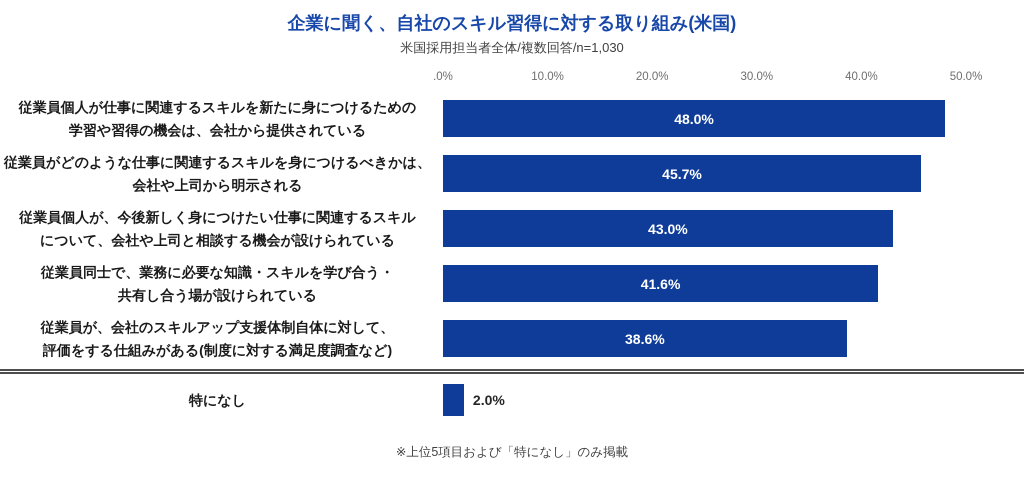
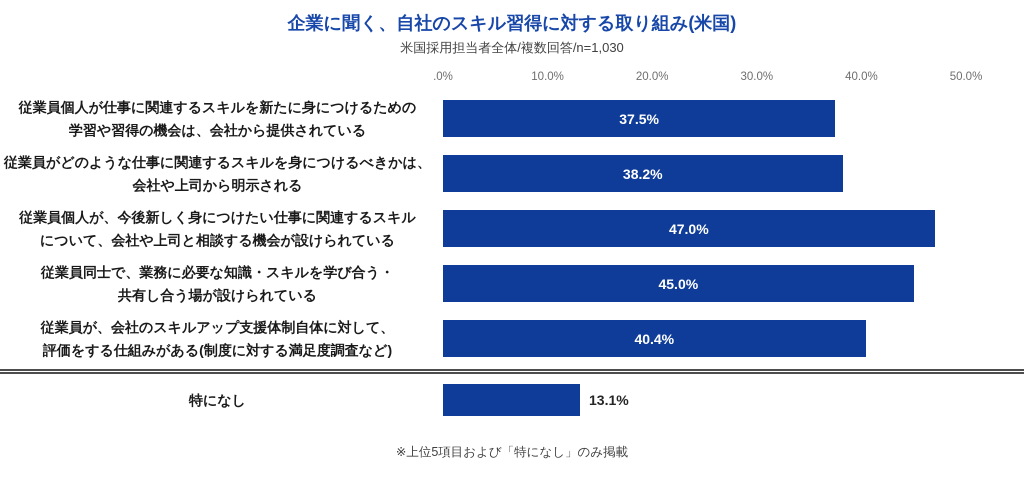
従業員個人が仕事に関連するスキルを新たに身につけるための 学習や習得の機会は、会社から提供されている: 48.0% -> 37.5%
従業員がどのような仕事に関連するスキルを身につけるべきかは、 会社や上司から明示される: 45.7% -> 38.2%
従業員個人が、今後新しく身につけたい仕事に関連するスキル について、会社や上司と相談する機会が設けられている: 43.0% -> 47.0%
従業員同士で、業務に必要な知識・スキルを学び合う・ 共有し合う場が設けられている: 41.6% -> 45.0%
従業員が、会社のスキルアップ支援体制自体に対して、 評価をする仕組みがある(制度に対する満足度調査など): 38.6% -> 40.4%
特になし: 2.0% -> 13.1%
